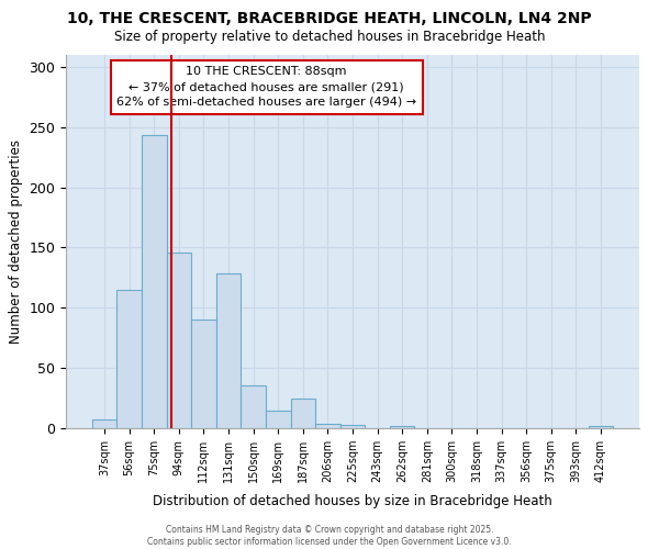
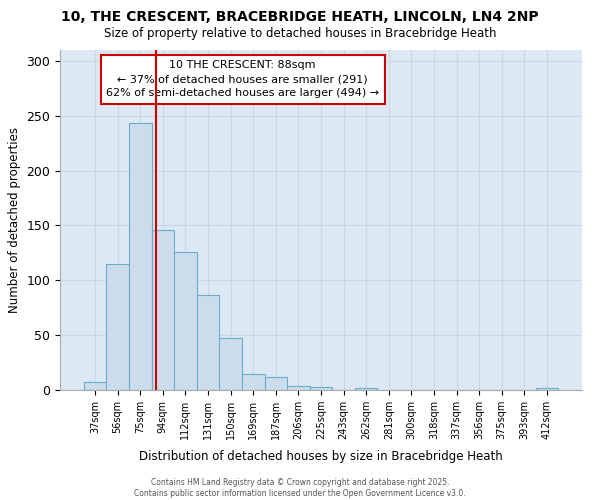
112sqm: 90 -> 126
131sqm: 129 -> 87
150sqm: 36 -> 47
187sqm: 25 -> 12
